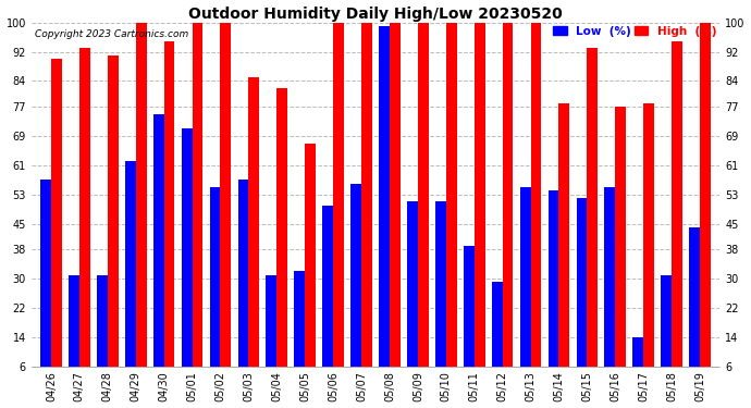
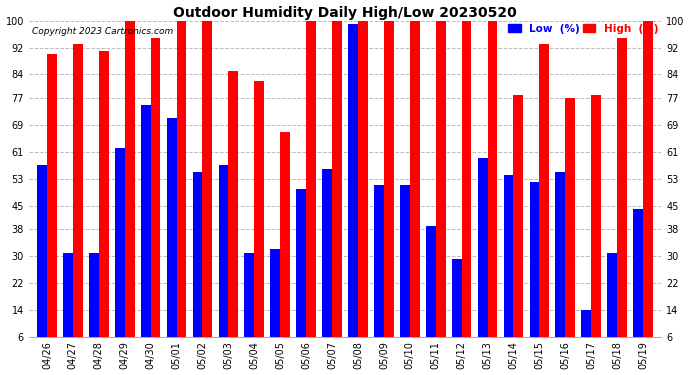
Low (%)/05/13: 55 -> 59
